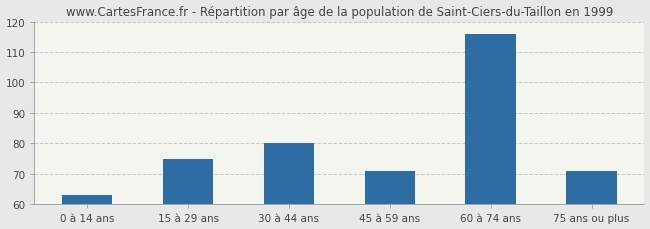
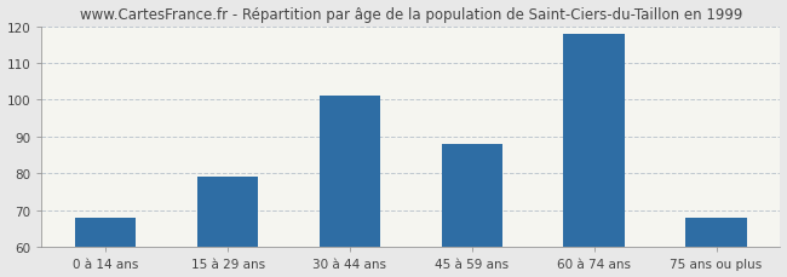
0 à 14 ans: 63 -> 68
15 à 29 ans: 75 -> 79
30 à 44 ans: 80 -> 101
45 à 59 ans: 71 -> 88
60 à 74 ans: 116 -> 118
75 ans ou plus: 71 -> 68
